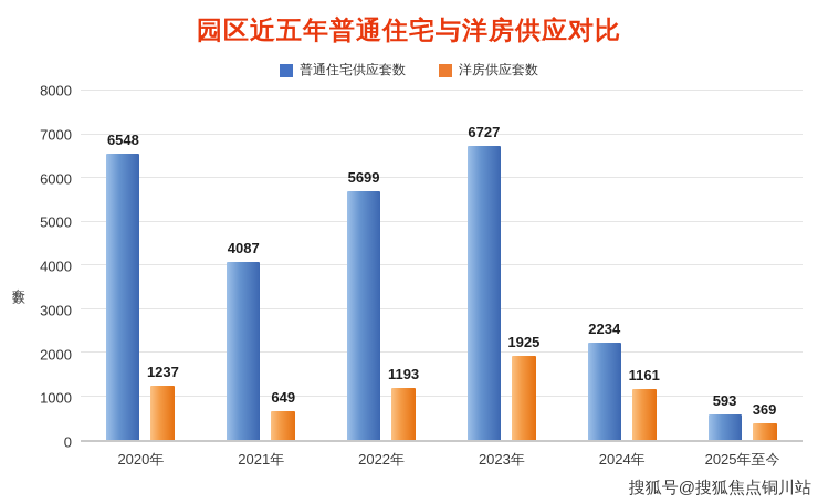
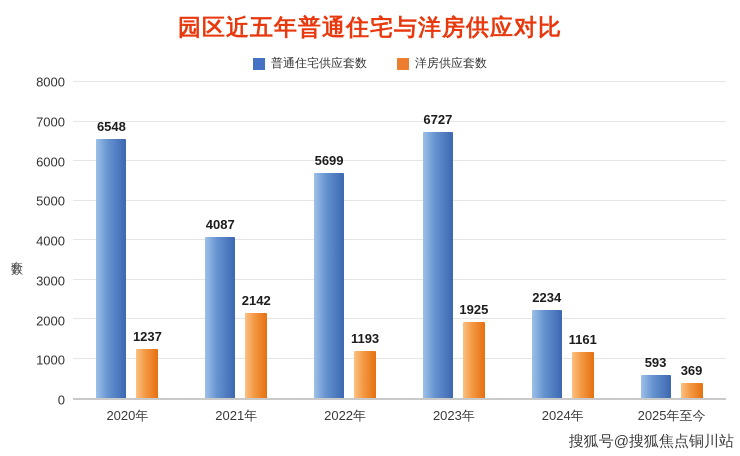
洋房供应套数/2021年: 649 -> 2142
